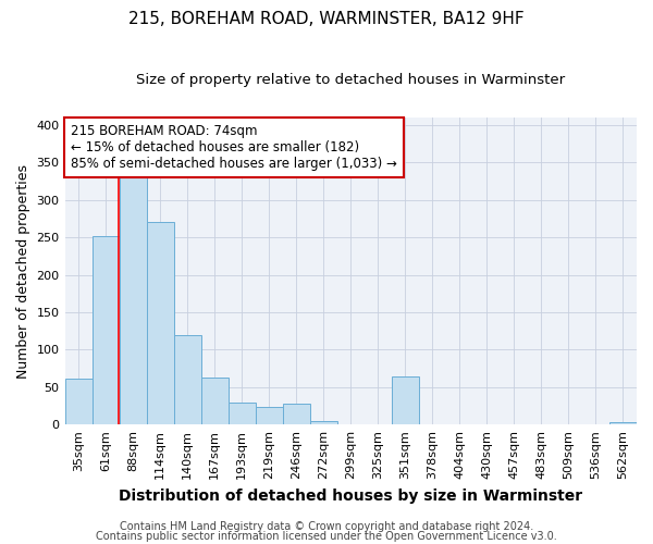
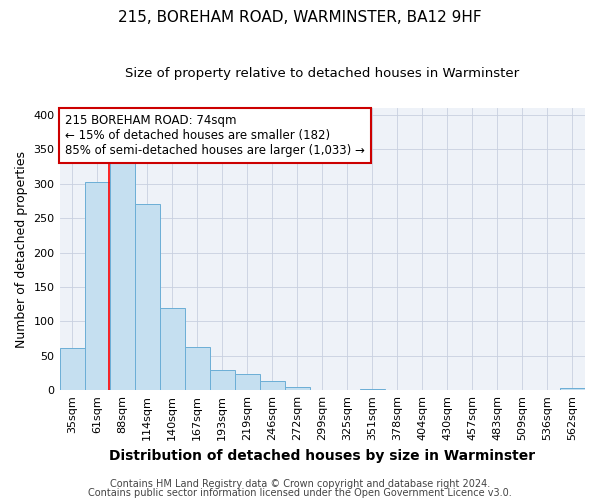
61sqm: 252 -> 302
246sqm: 28 -> 13
351sqm: 64 -> 2
